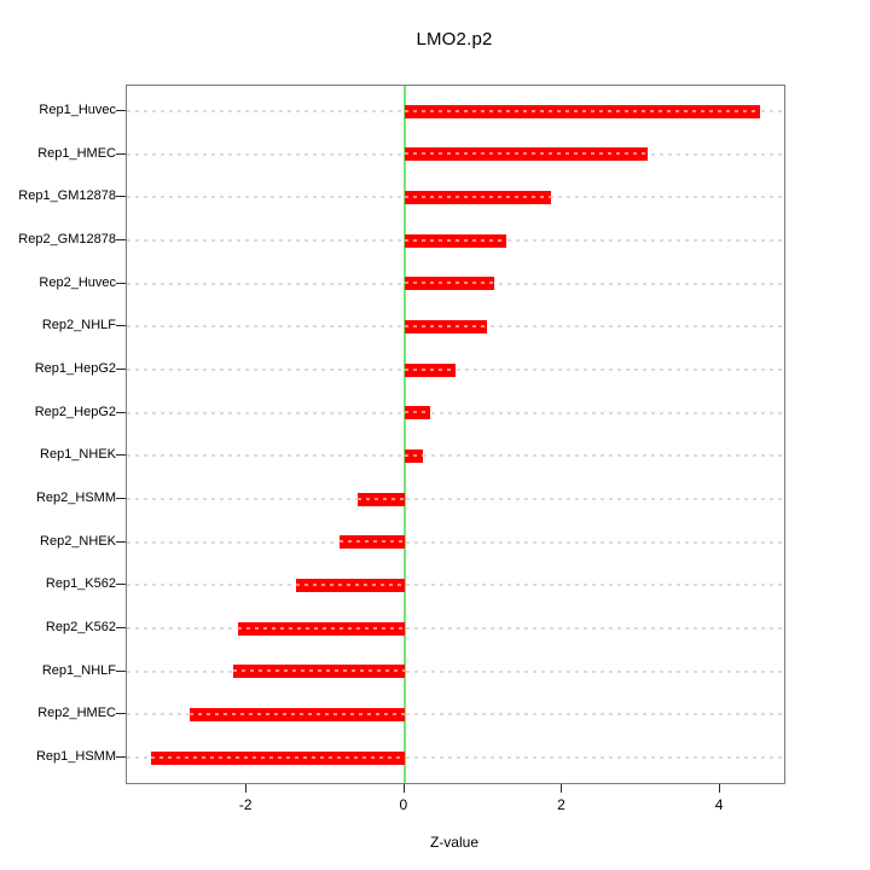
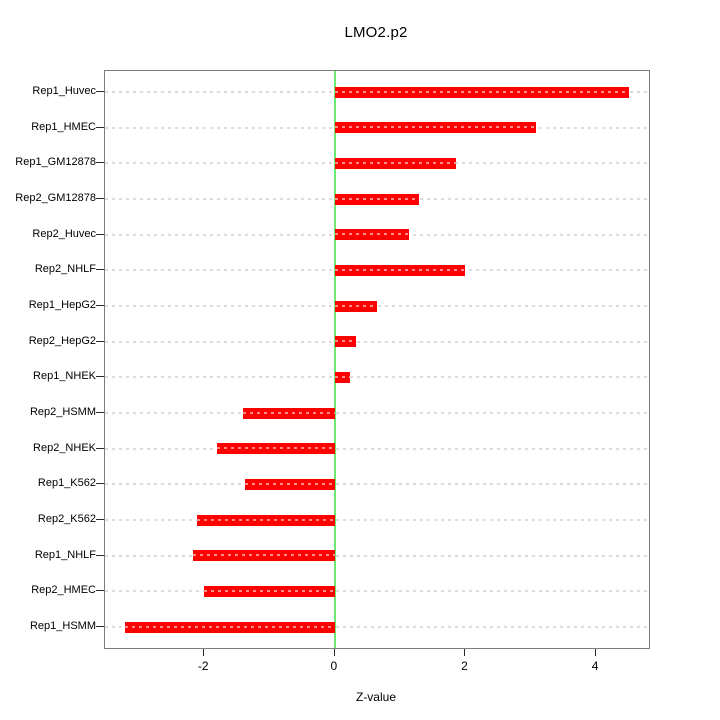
Rep2_NHLF: 1.0 -> 2.0
Rep2_HSMM: -0.6 -> -1.4
Rep2_NHEK: -0.8 -> -1.8
Rep2_HMEC: -2.7 -> -2.0
